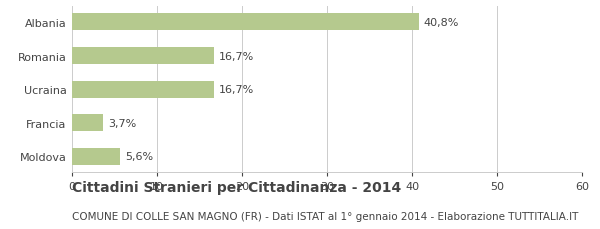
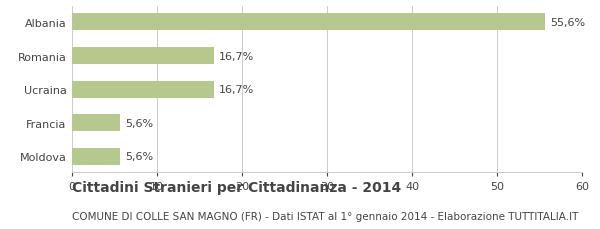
Albania: 40,8% -> 55,6%
Francia: 3,7% -> 5,6%
